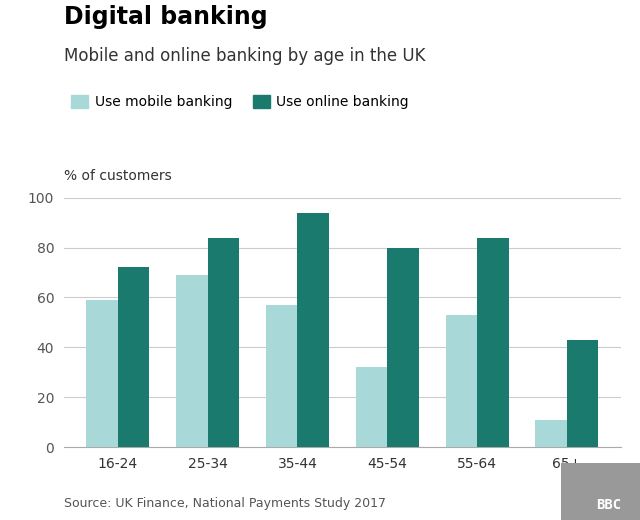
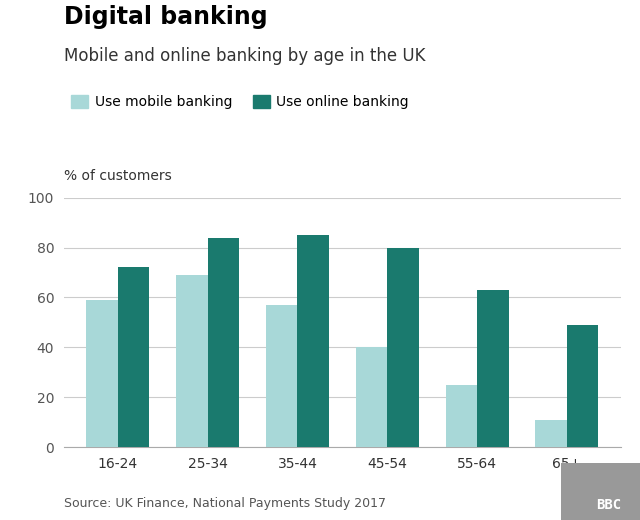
Use online banking/35-44: 94 -> 85
Use mobile banking/45-54: 32 -> 40
Use mobile banking/55-64: 53 -> 25
Use online banking/55-64: 84 -> 63
Use online banking/65+: 43 -> 49
